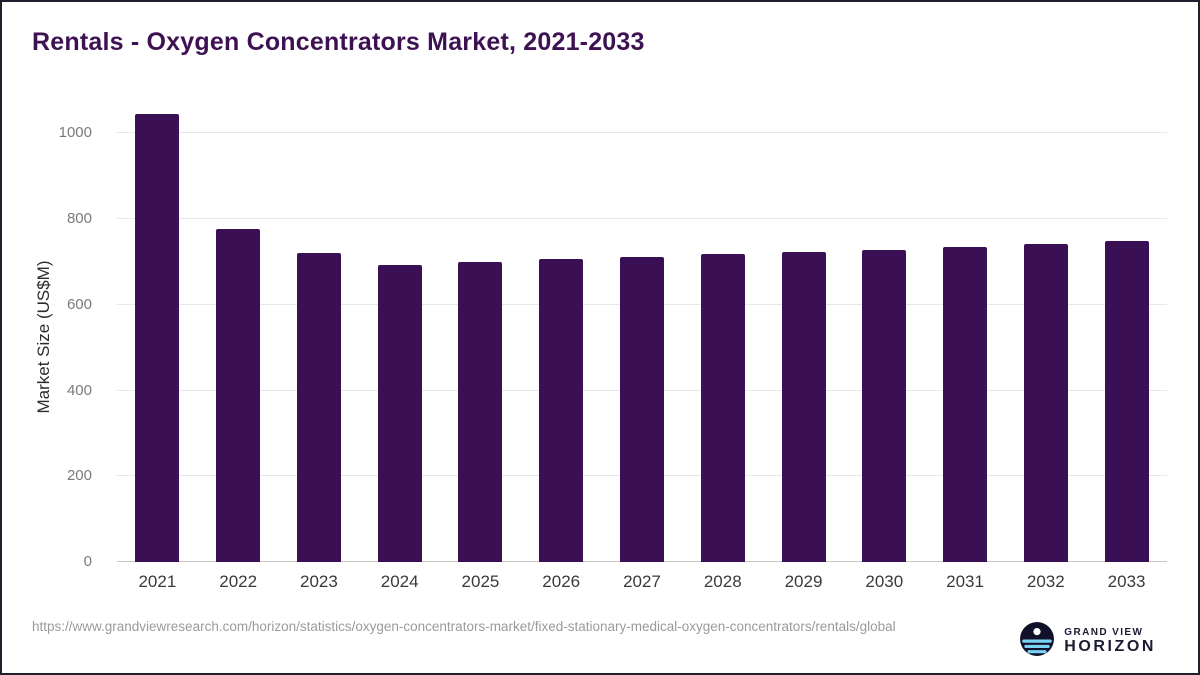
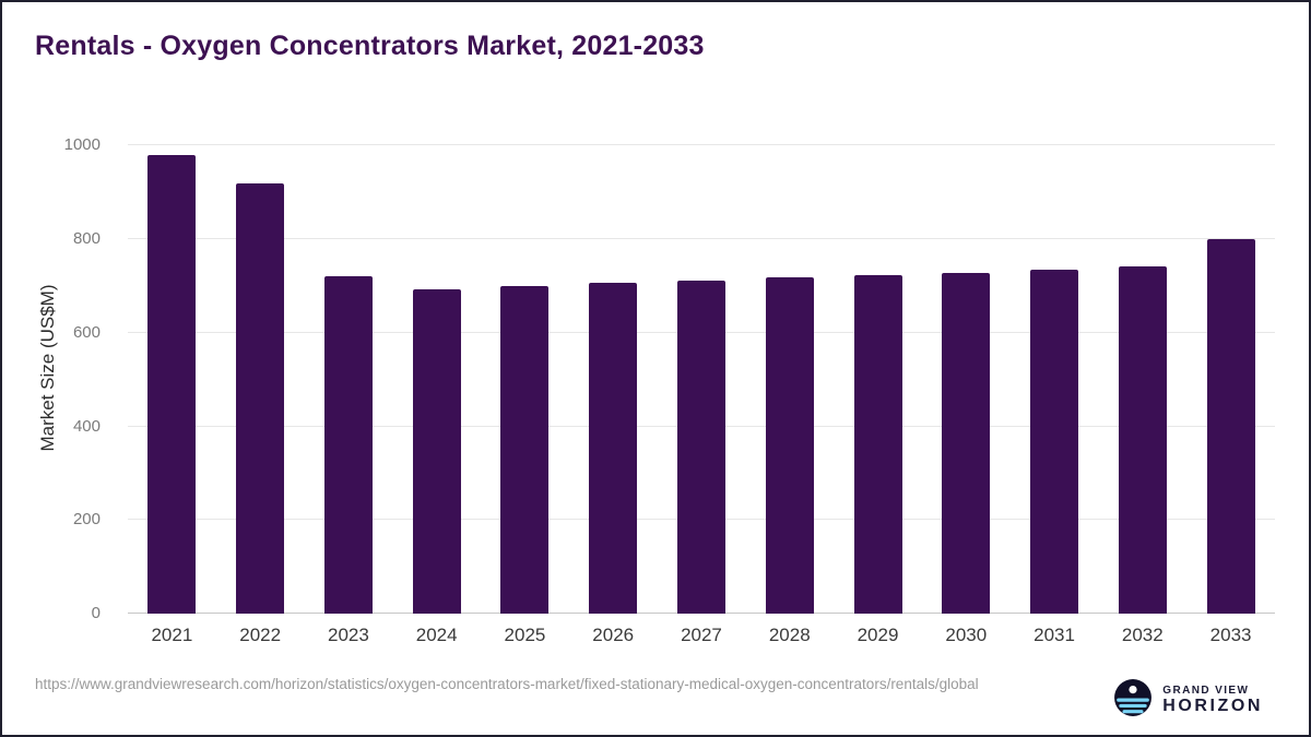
2021: 1040 -> 980
2022: 780 -> 920
2033: 750 -> 800
